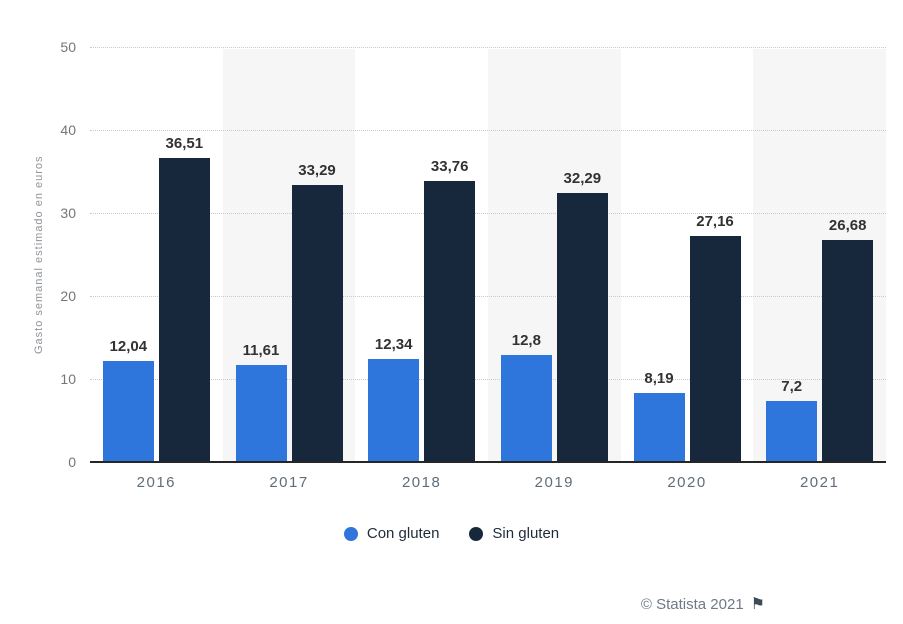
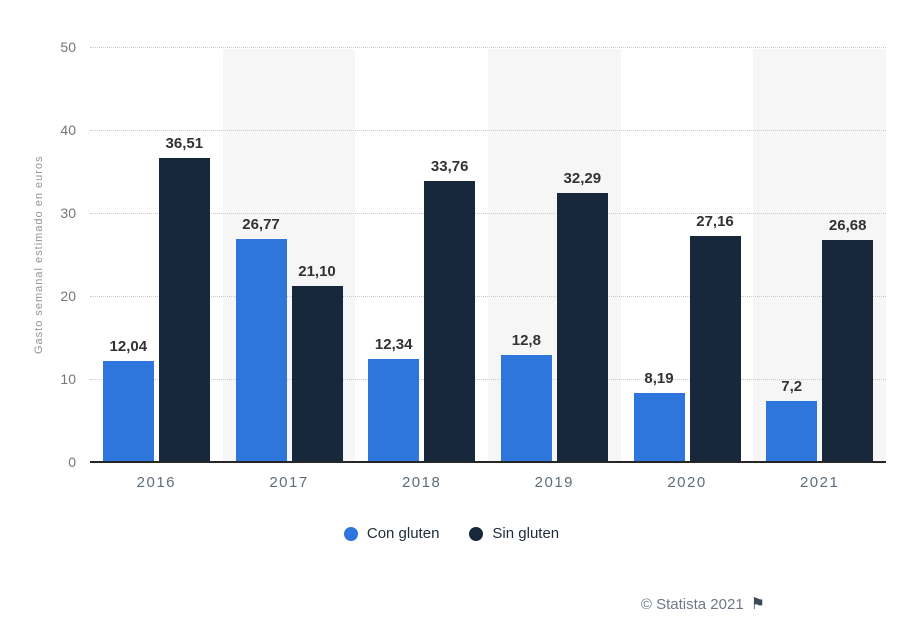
Con gluten/2017: 11,61 -> 26,77
Sin gluten/2017: 33,29 -> 21,10
